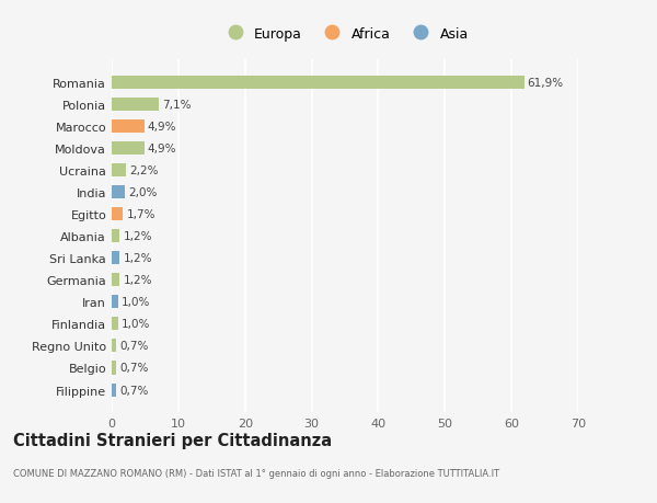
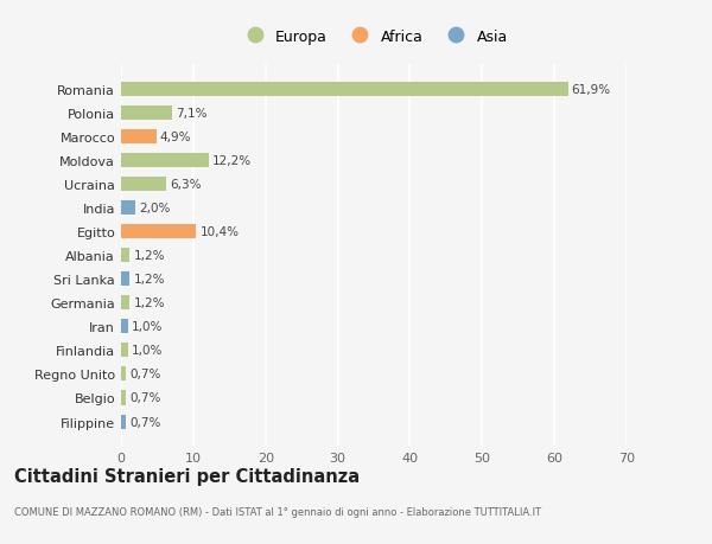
Moldova: 4,9% -> 12,2%
Ucraina: 2,2% -> 6,3%
Egitto: 1,7% -> 10,4%
